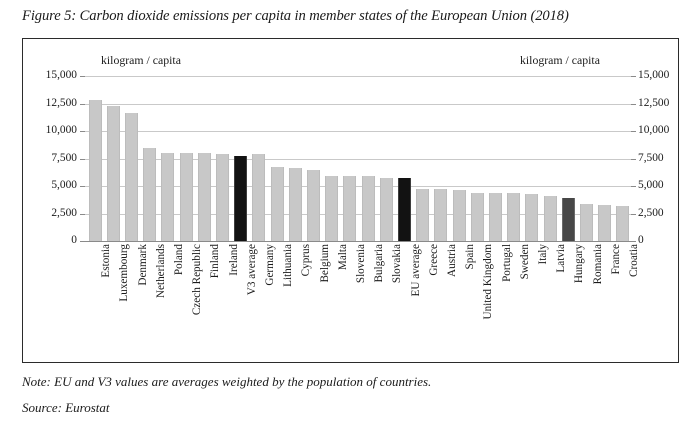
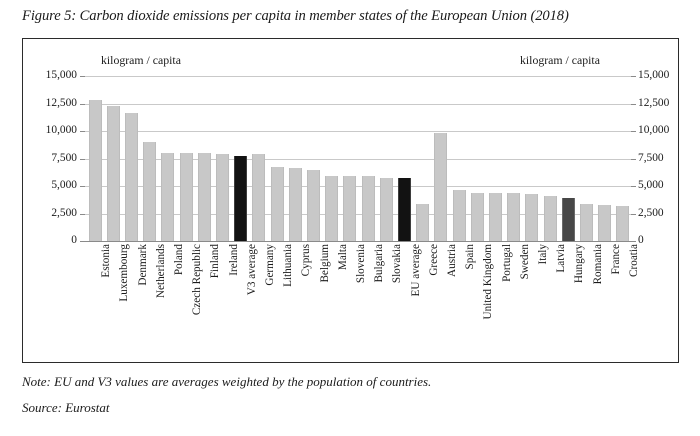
Netherlands: 8500 -> 9000
Greece: 4700 -> 3400
Austria: 4700 -> 9800
